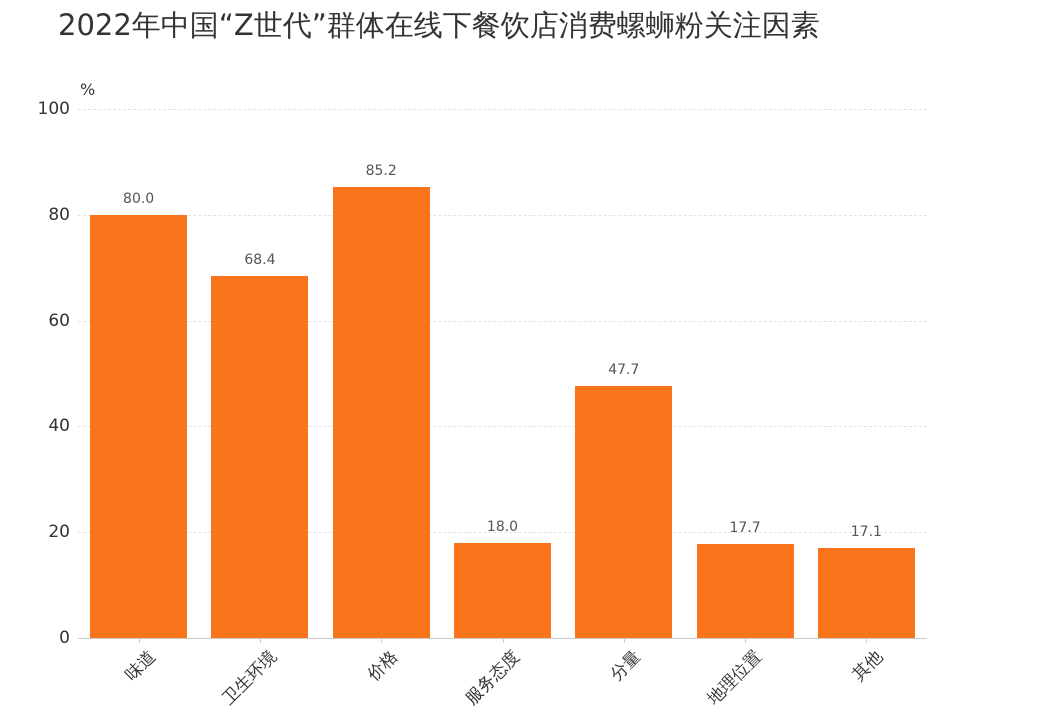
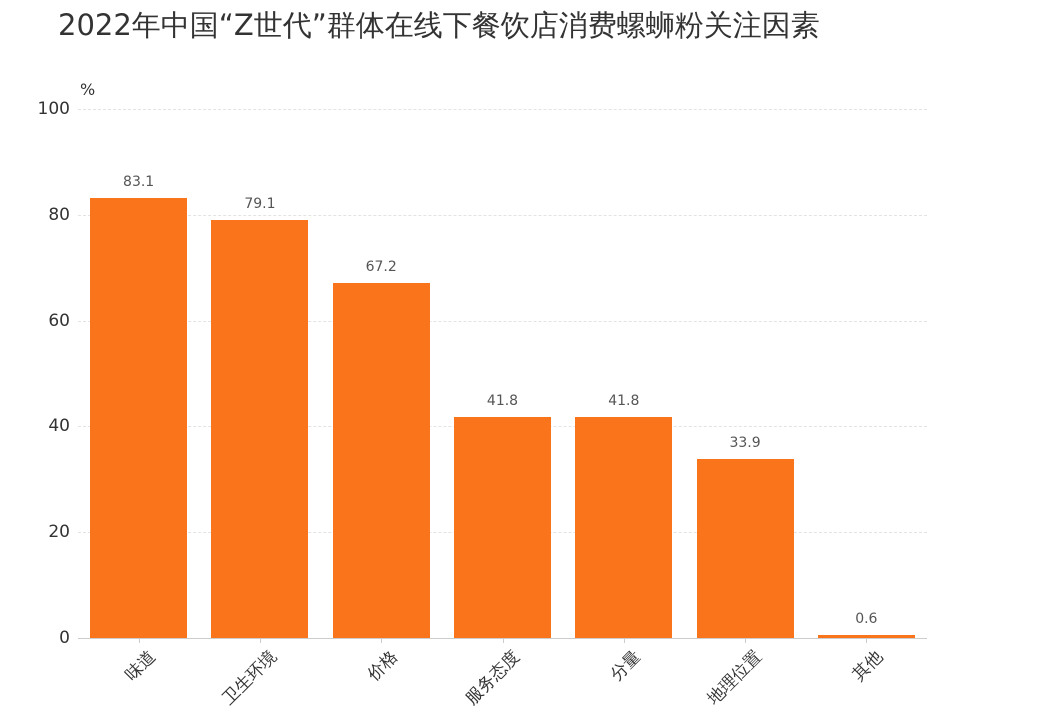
味道: 80.0 -> 83.1
卫生环境: 68.4 -> 79.1
价格: 85.2 -> 67.2
服务态度: 18.0 -> 41.8
分量: 47.7 -> 41.8
地理位置: 17.7 -> 33.9
其他: 17.1 -> 0.6
